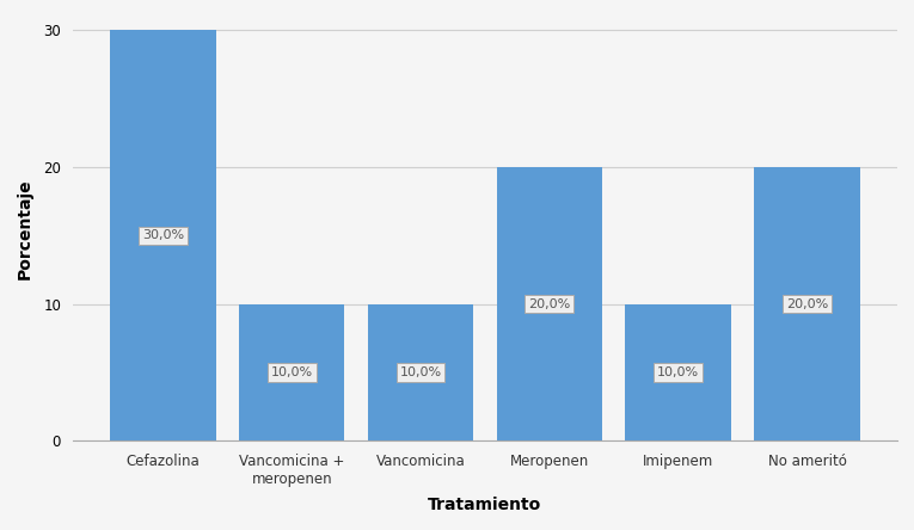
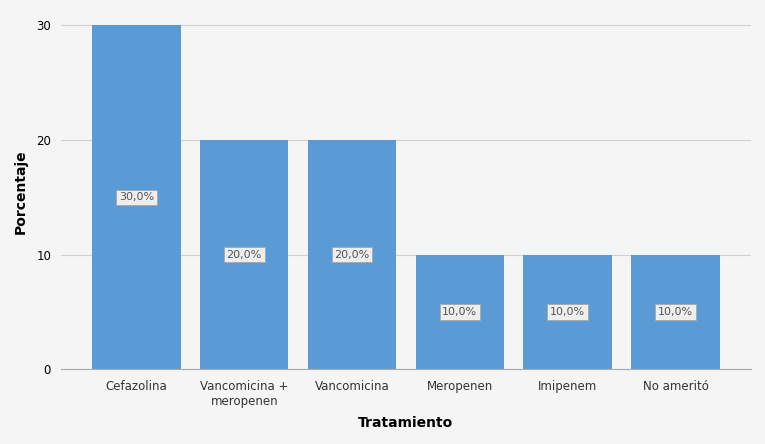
Vancomicina + meropenen: 10,0% -> 20,0%
Vancomicina: 10,0% -> 20,0%
Meropenen: 20,0% -> 10,0%
No ameritó: 20,0% -> 10,0%
